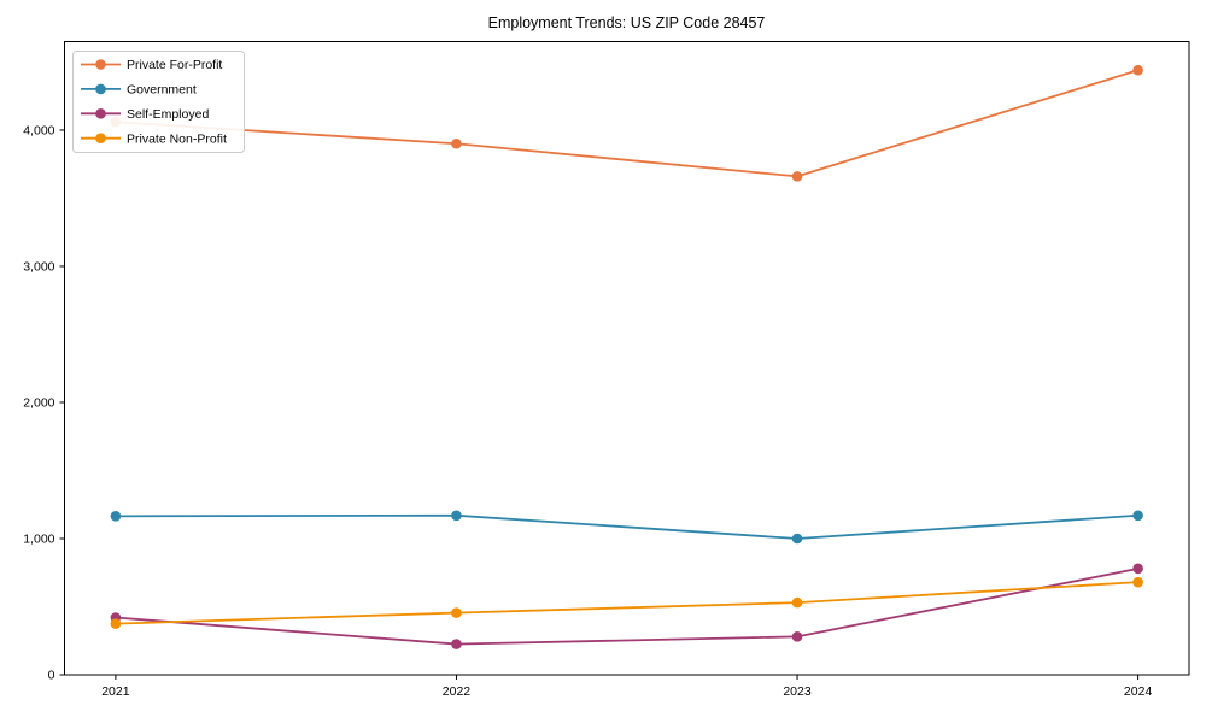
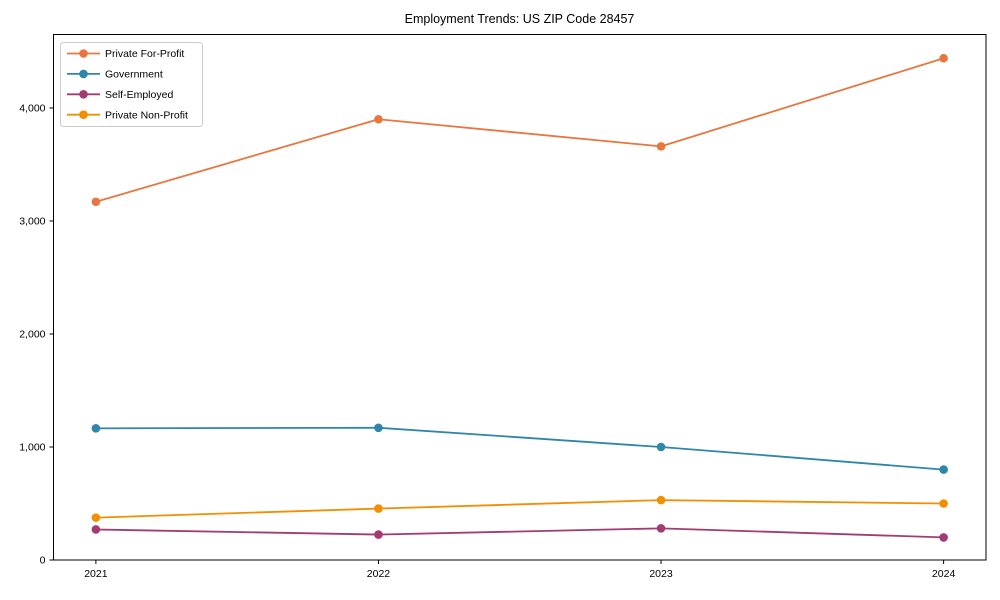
Private For-Profit/2021: 4060 -> 3170
Self-Employed/2021: 420 -> 270
Government/2024: 1170 -> 800
Self-Employed/2024: 780 -> 200
Private Non-Profit/2024: 680 -> 500
